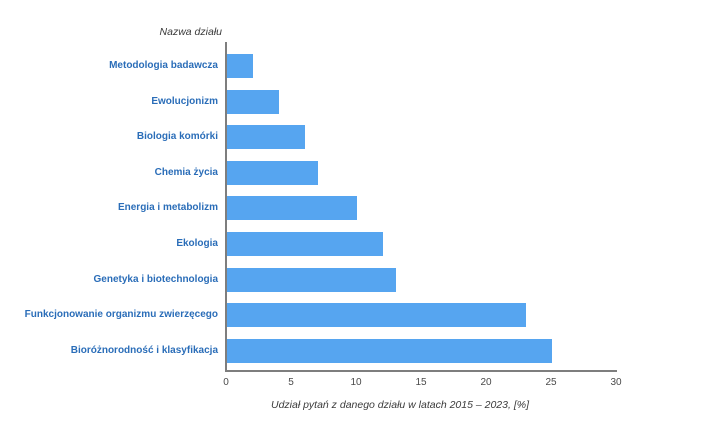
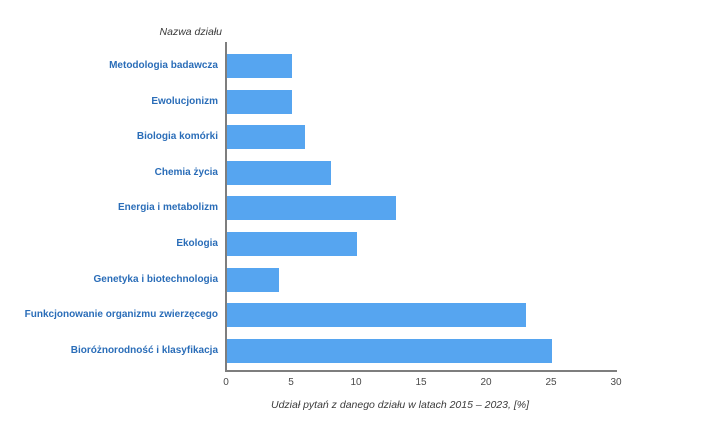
Metodologia badawcza: 2 -> 5
Ewolucjonizm: 4 -> 5
Chemia życia: 7 -> 8
Energia i metabolizm: 10 -> 13
Ekologia: 12 -> 10
Genetyka i biotechnologia: 13 -> 4
